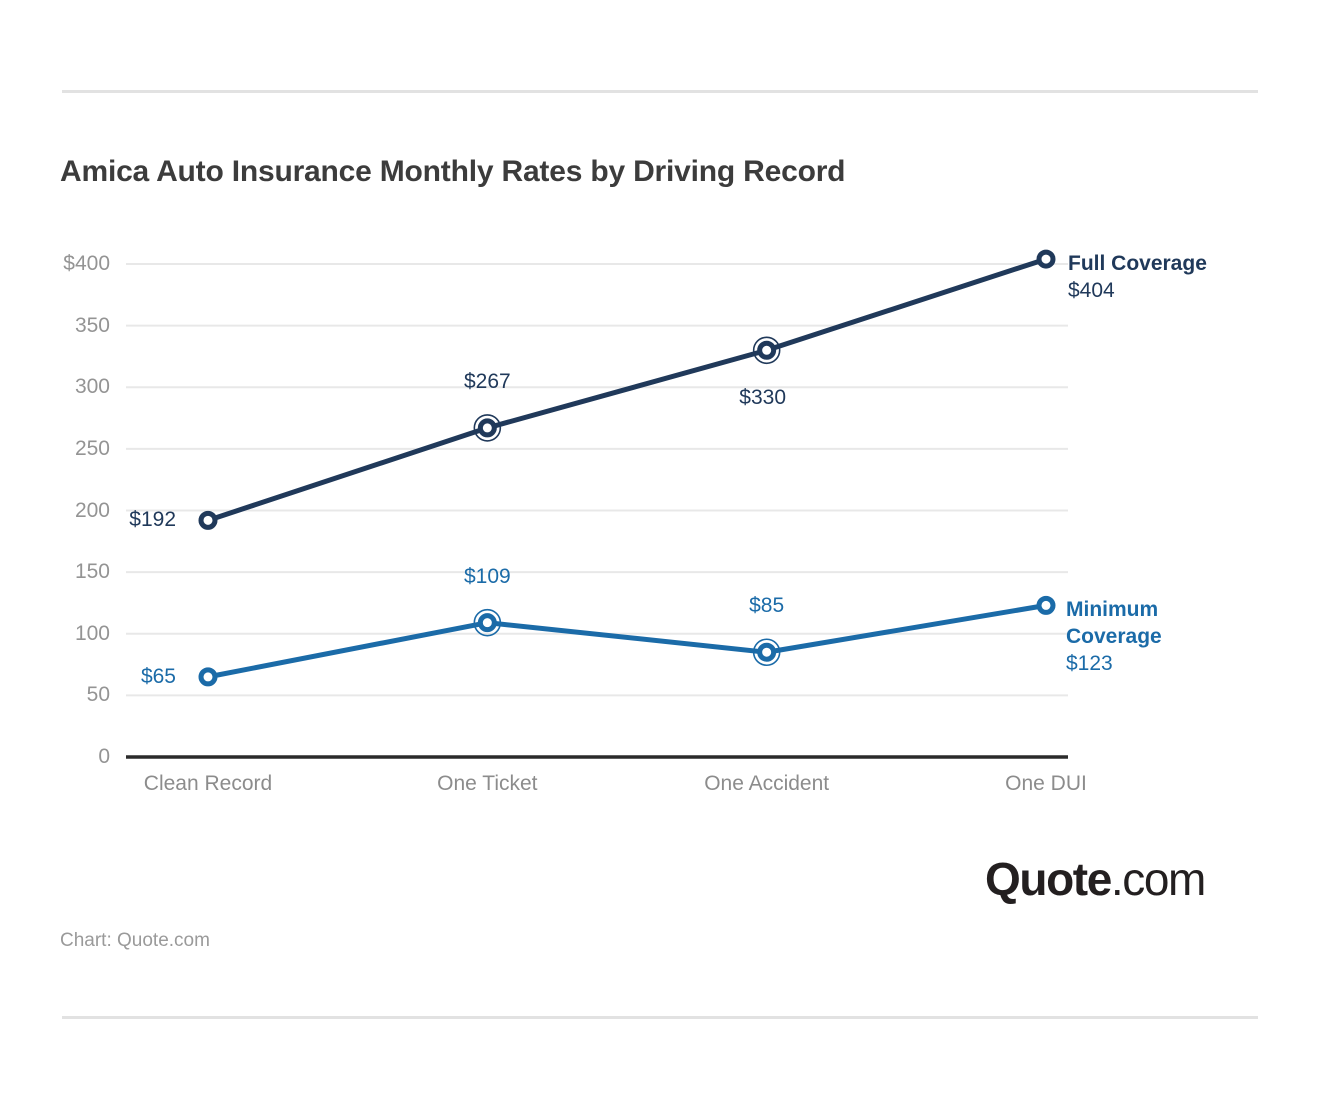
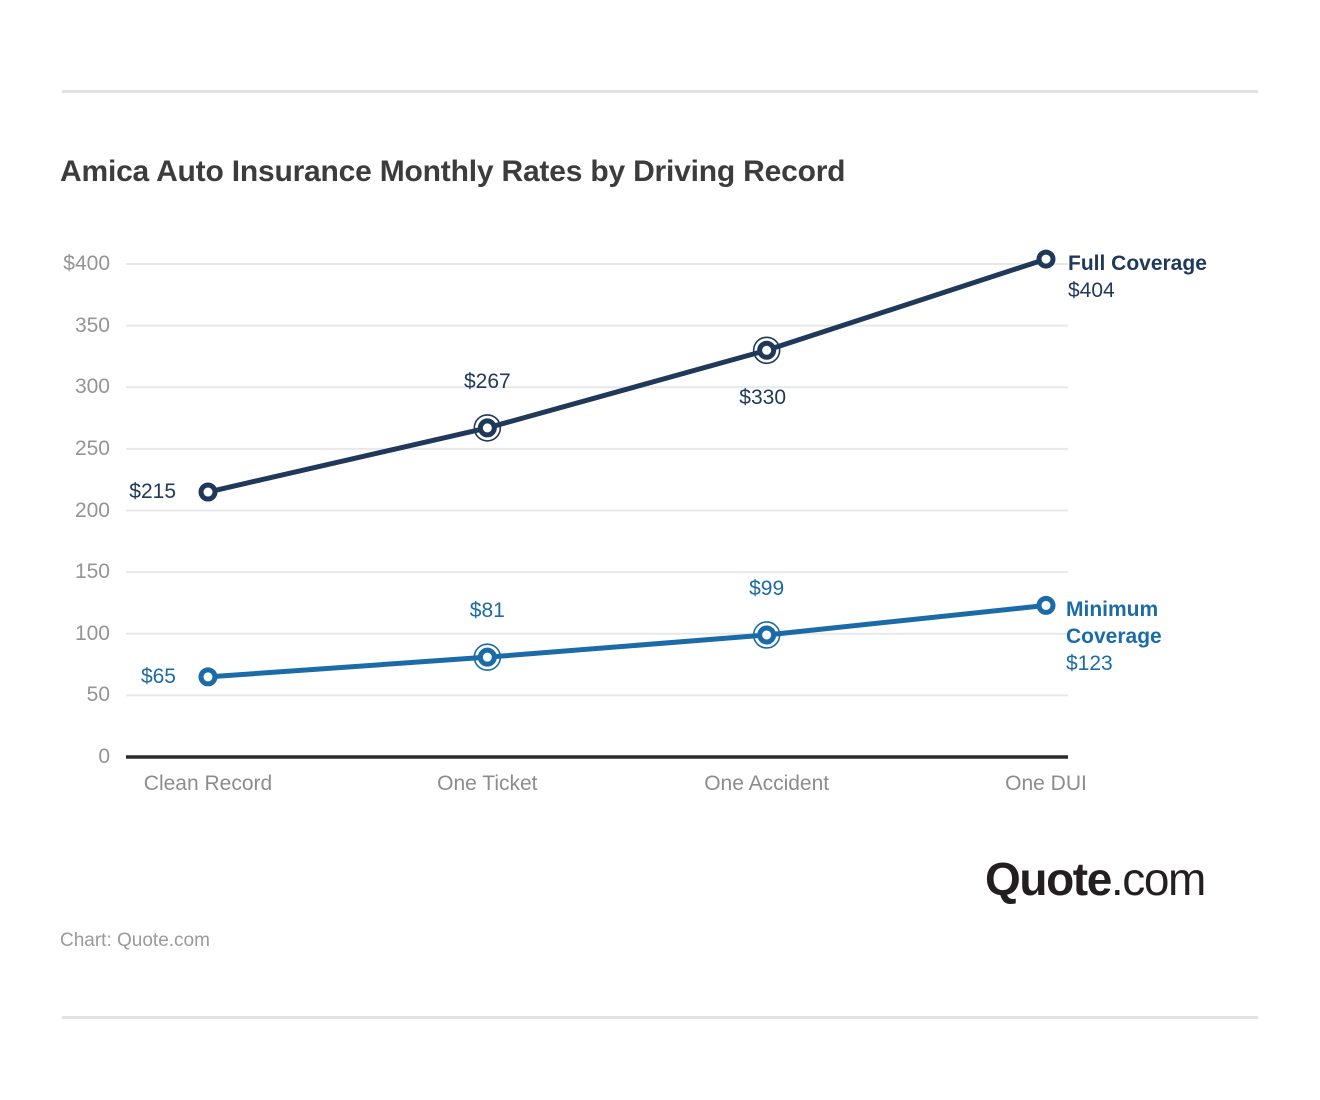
Full Coverage/Clean Record: $192 -> $215
Minimum Coverage/One Ticket: $109 -> $81
Minimum Coverage/One Accident: $85 -> $99
